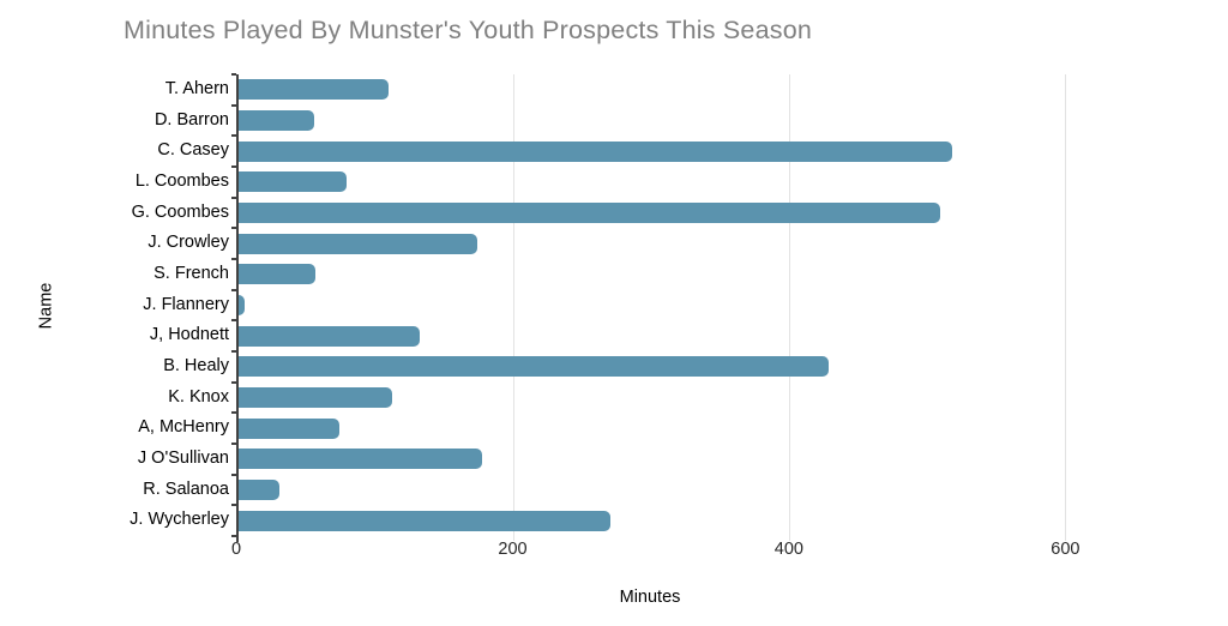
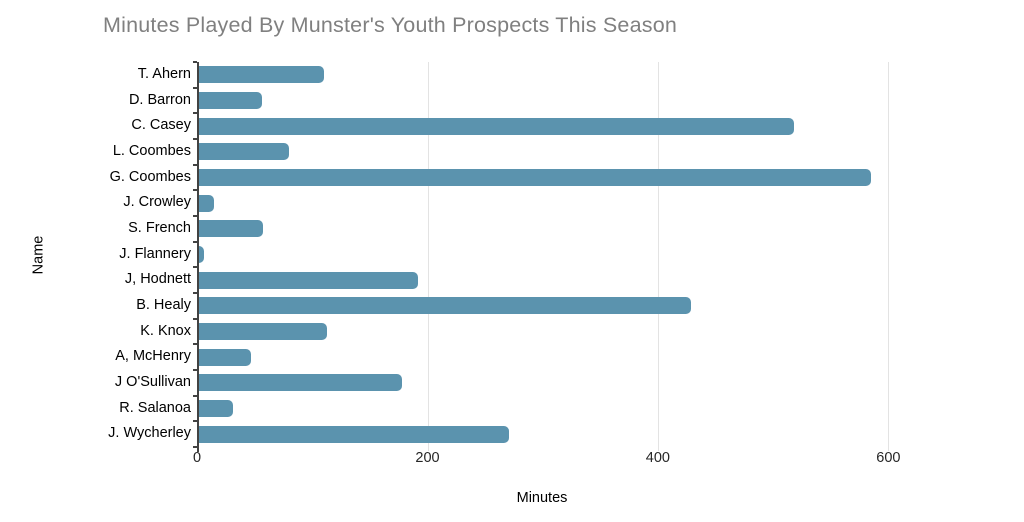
G. Coombes: 509 -> 585
J. Crowley: 174 -> 15
J, Hodnett: 133 -> 192
A, McHenry: 75 -> 47
